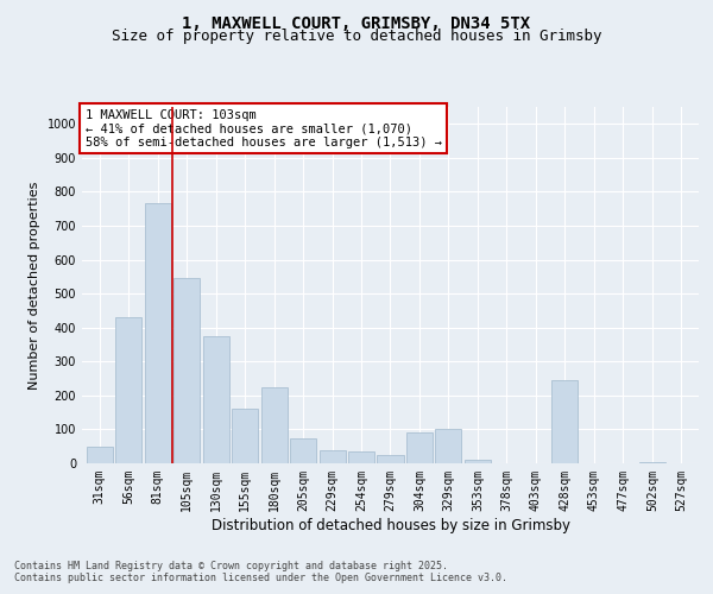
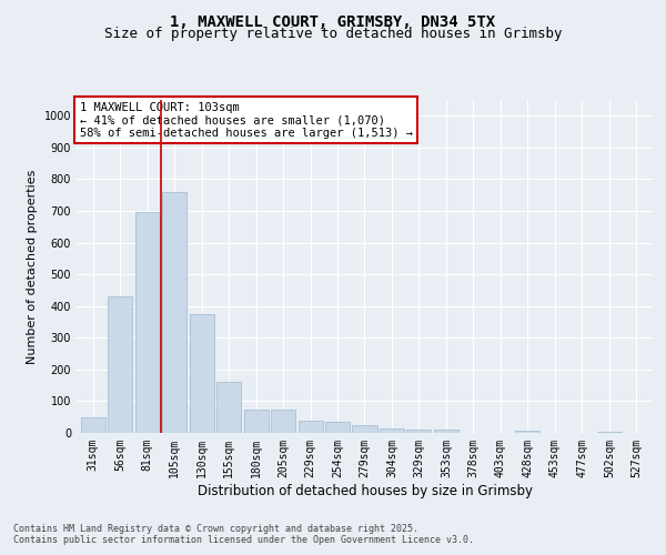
81sqm: 765 -> 695
105sqm: 545 -> 760
180sqm: 225 -> 75
304sqm: 90 -> 15
329sqm: 100 -> 12
428sqm: 245 -> 7
